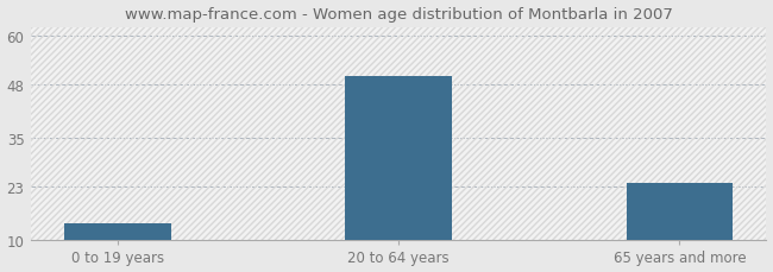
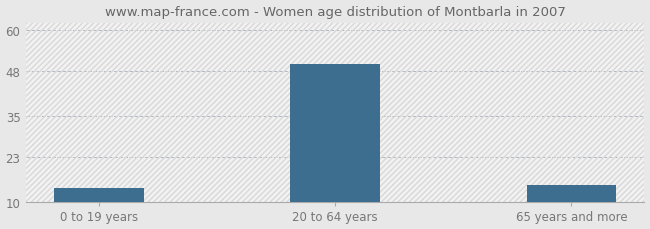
65 years and more: 24 -> 15
